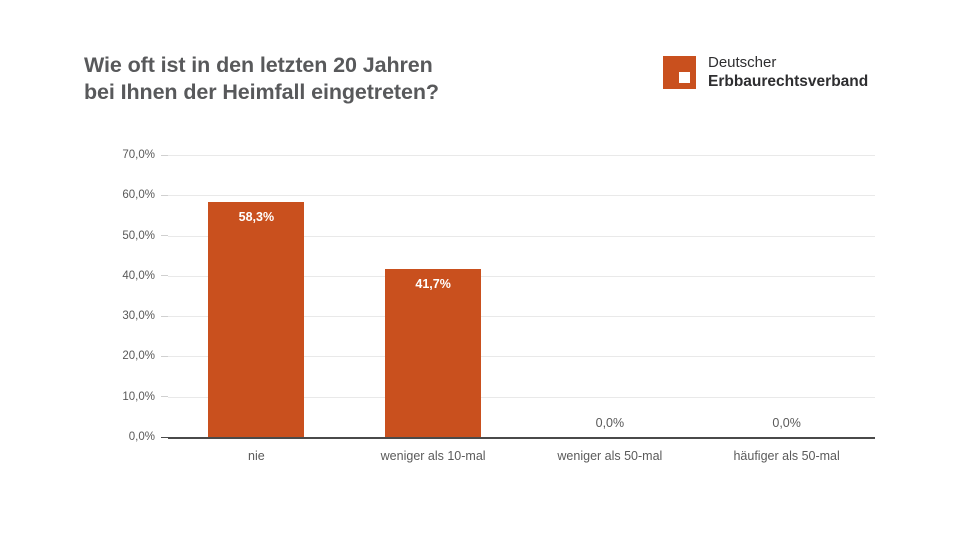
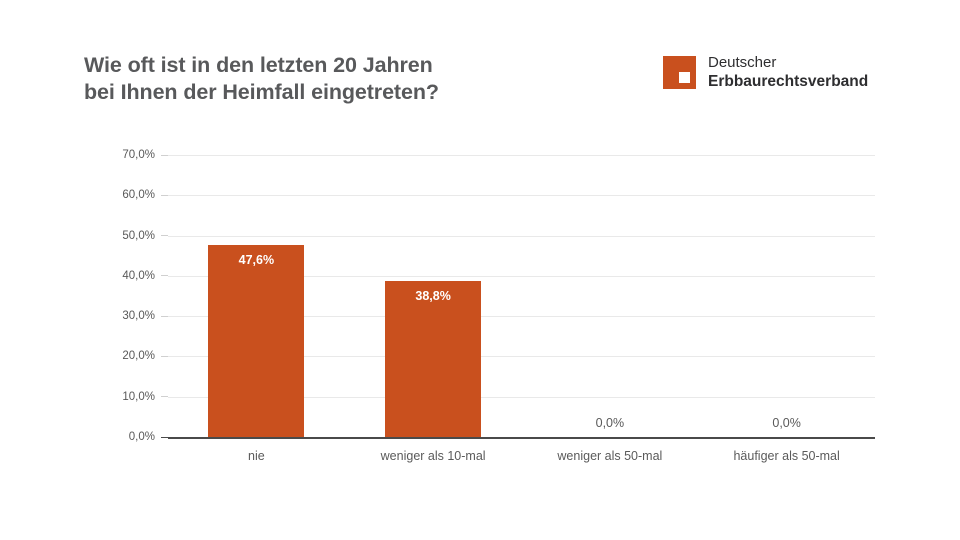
nie: 58,3% -> 47,6%
weniger als 10-mal: 41,7% -> 38,8%
